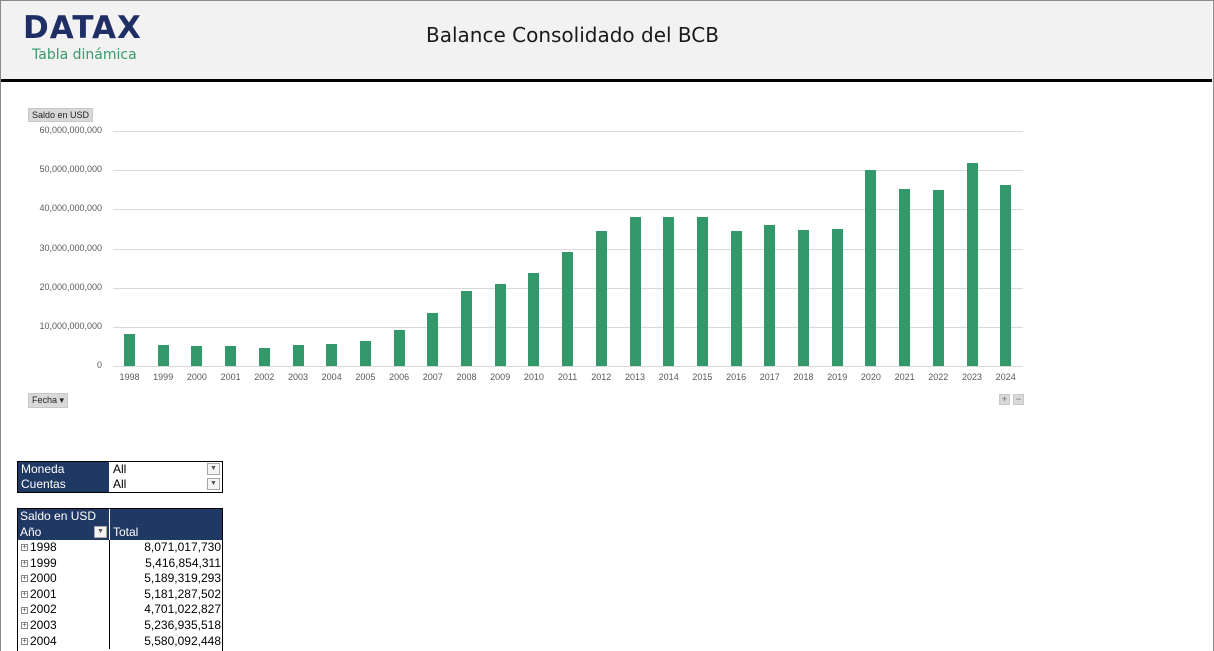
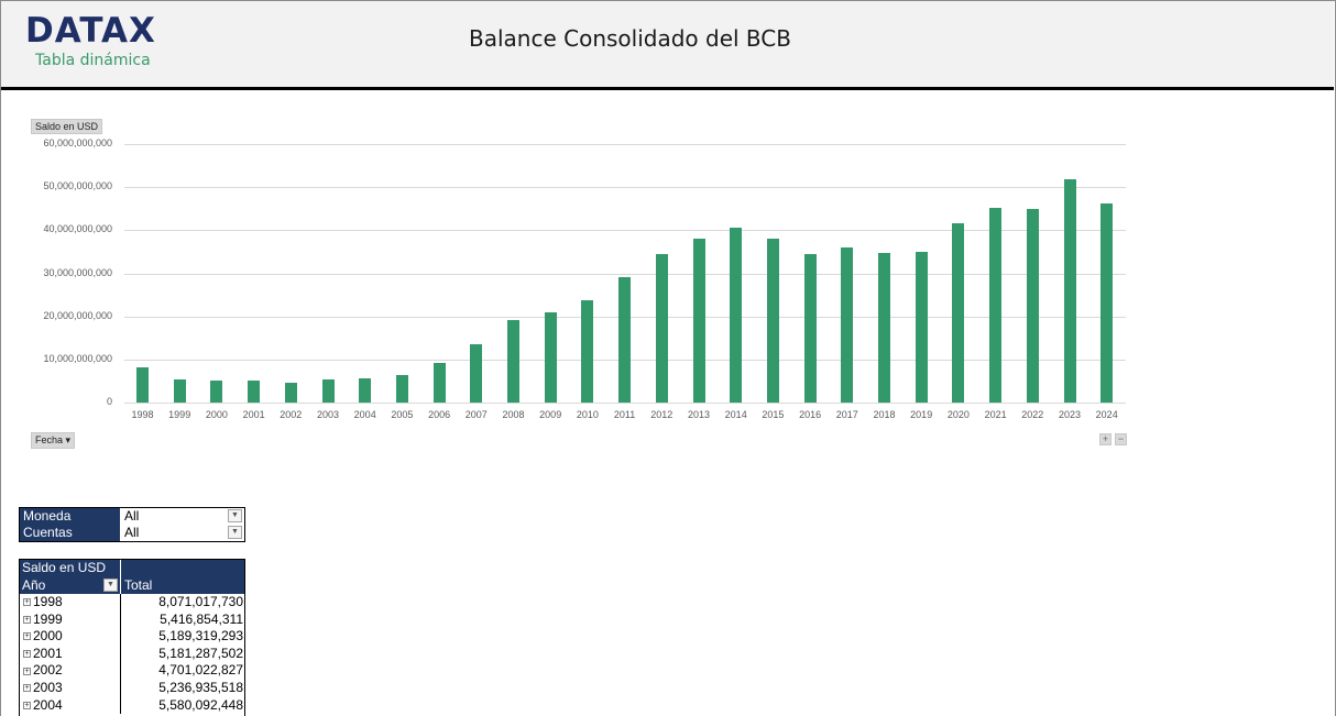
2014: 38000000000 -> 41000000000
2020: 50000000000 -> 42000000000
